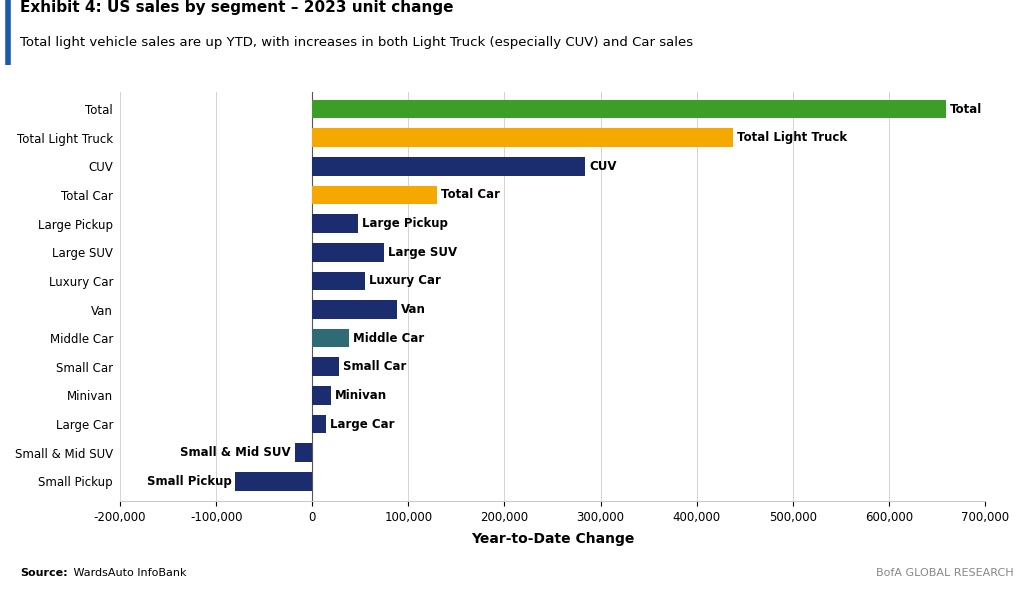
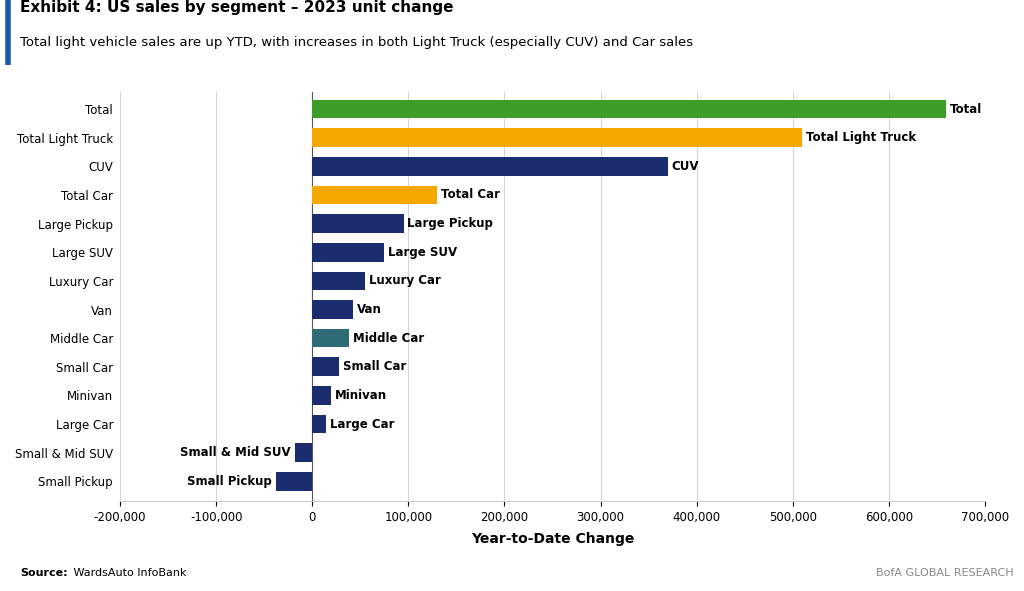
Total Light Truck: 438,000 -> 510,000
CUV: 284,000 -> 370,000
Large Pickup: 48,000 -> 95,000
Van: 88,000 -> 42,000
Small Pickup: -80,000 -> -38,000
